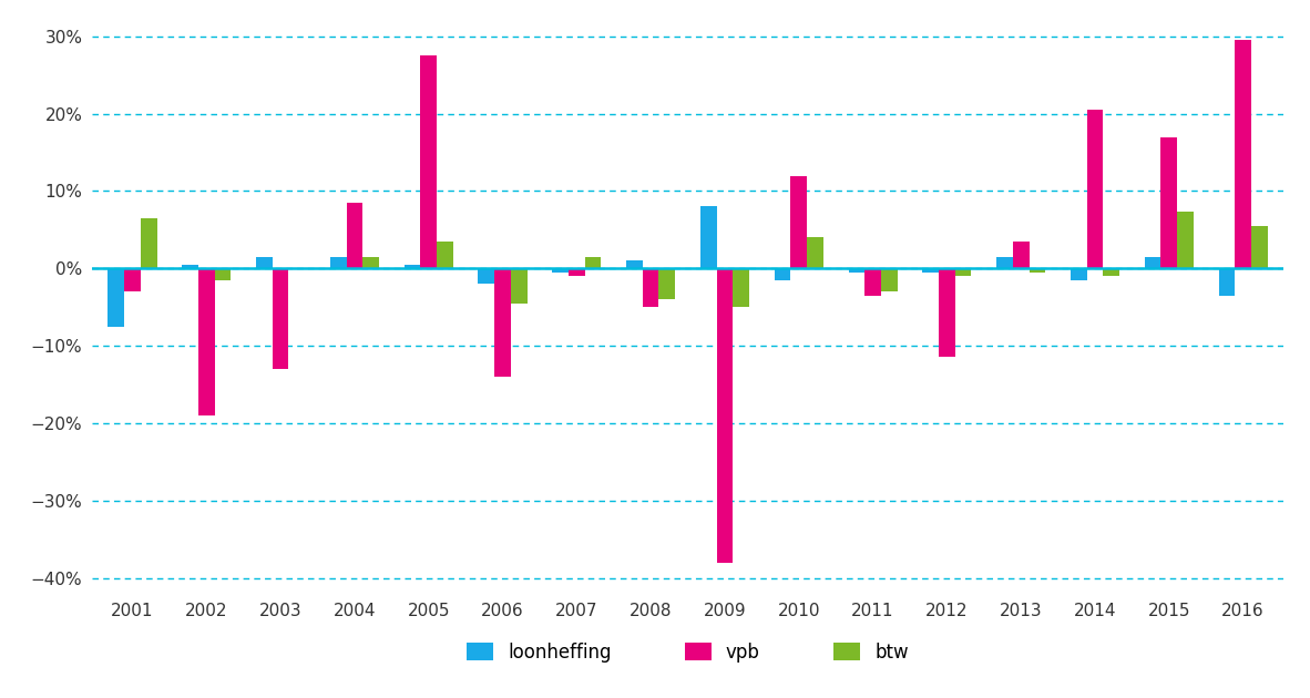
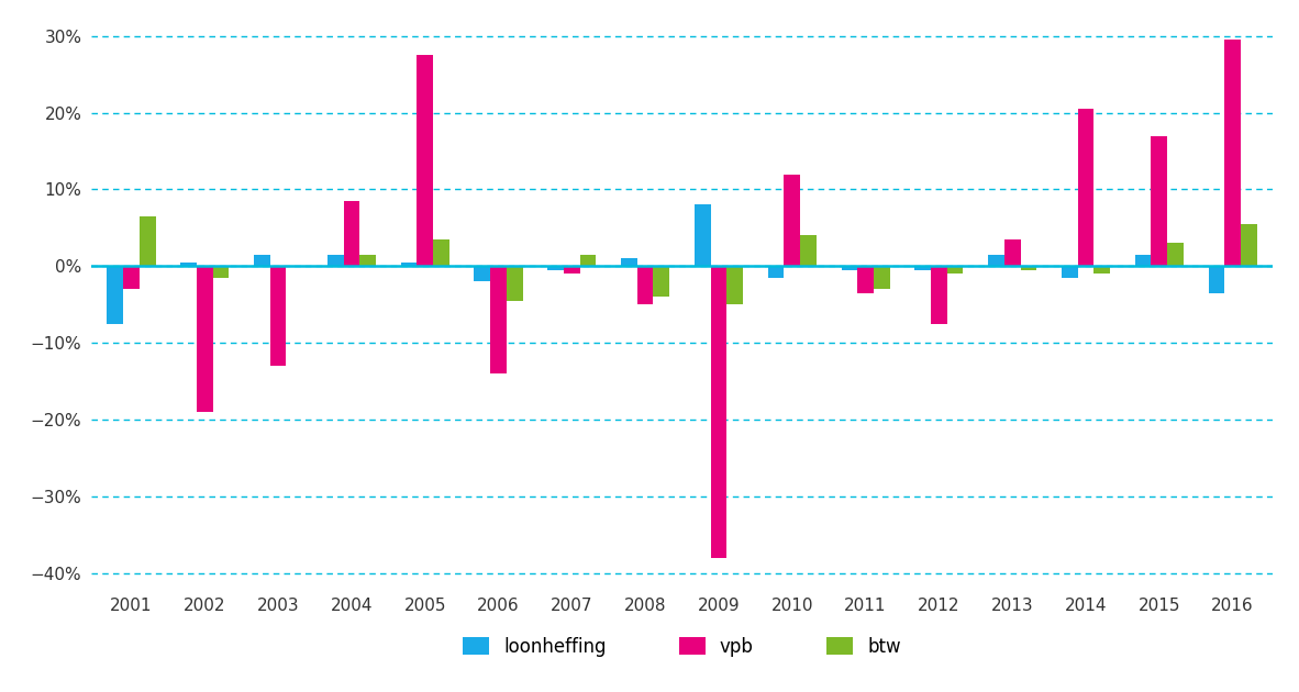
vpb/2012: -11.4% -> -7.5%
btw/2015: 7.4% -> 3.0%
